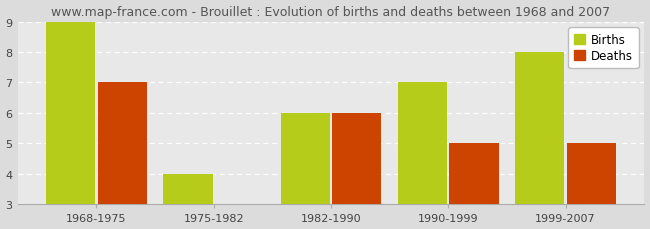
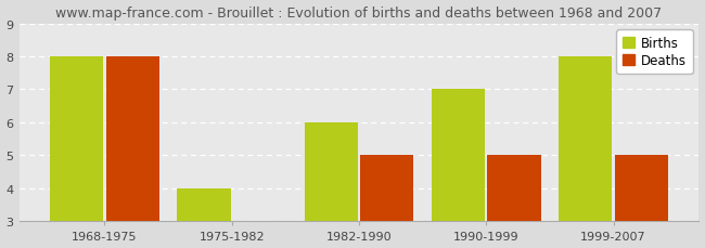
Births/1968-1975: 9 -> 8
Deaths/1968-1975: 7 -> 8
Deaths/1982-1990: 6 -> 5
